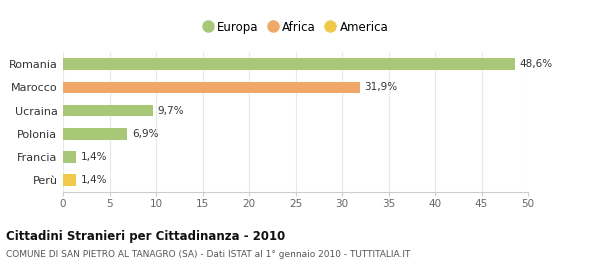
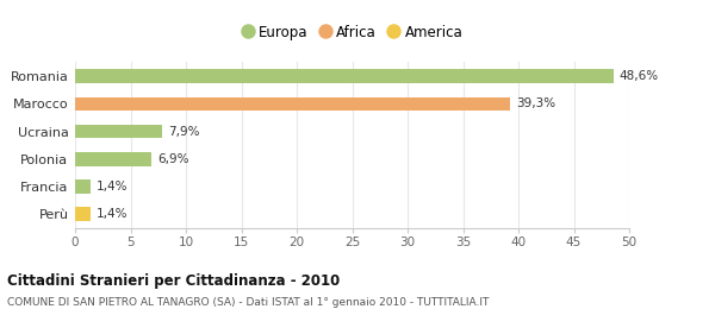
Marocco: 31,9% -> 39,3%
Ucraina: 9,7% -> 7,9%
